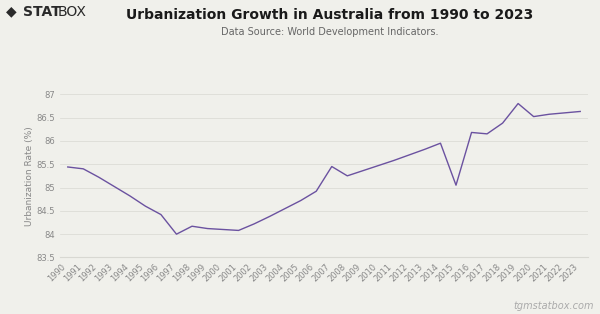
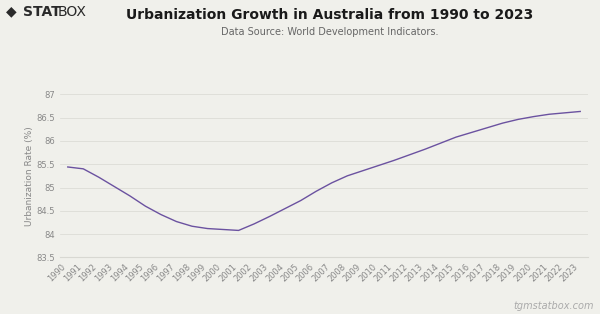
1997: 84.00 -> 84.27
2007: 85.45 -> 85.10
2015: 85.05 -> 86.08
2017: 86.15 -> 86.28
2019: 86.80 -> 86.46
